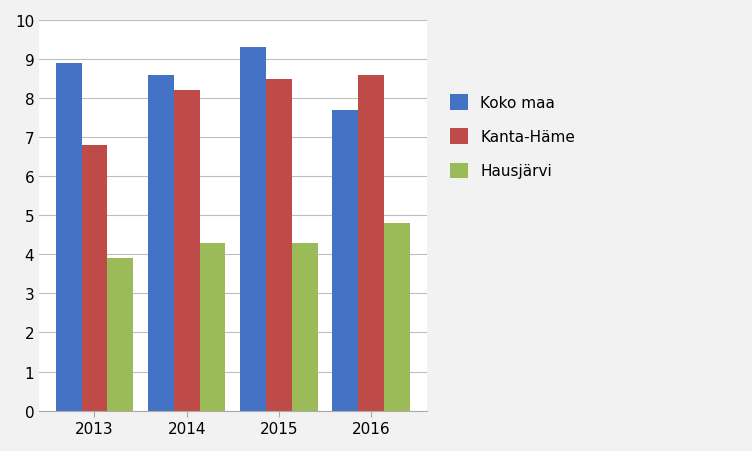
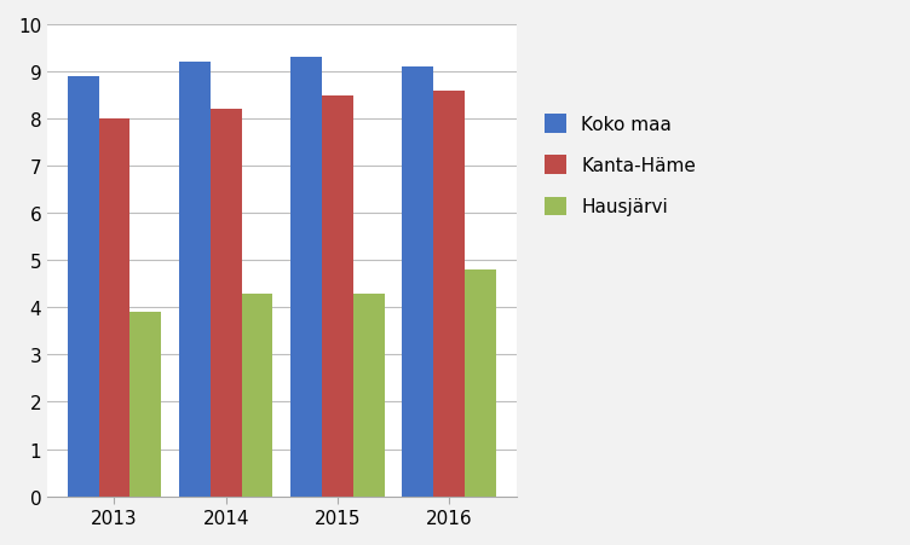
Kanta-Häme/2013: 6.8 -> 8.0
Koko maa/2014: 8.6 -> 9.2
Koko maa/2016: 7.7 -> 9.1
